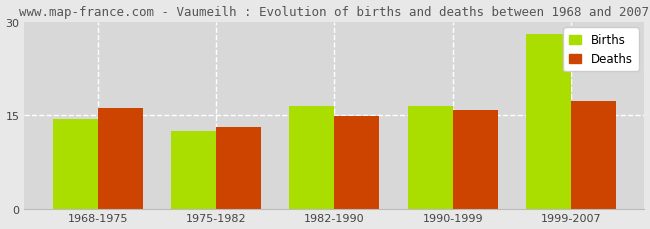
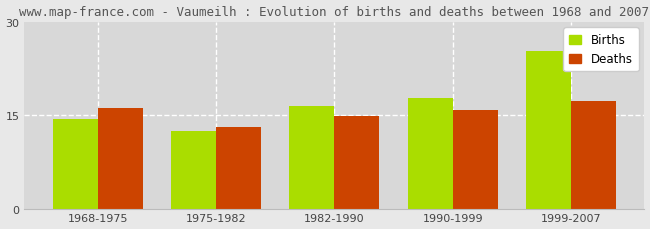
Births/1990-1999: 16.5 -> 17.8
Births/1999-2007: 28.0 -> 25.2
